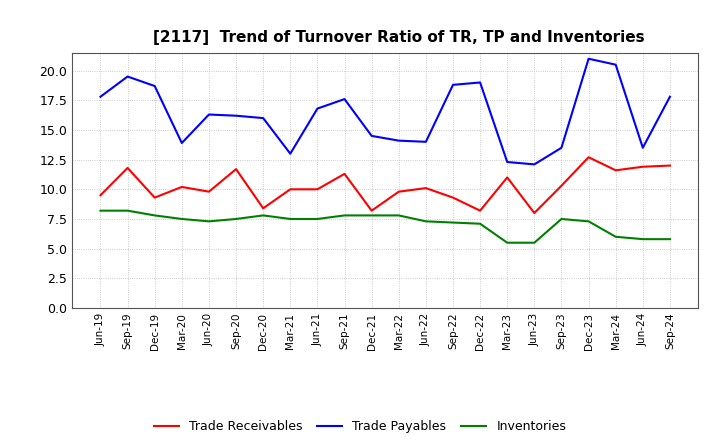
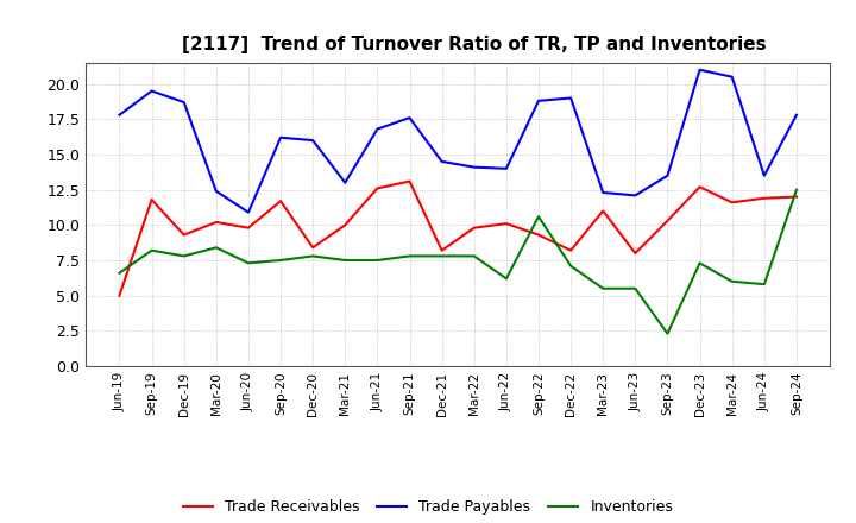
Trade Receivables/Jun-19: 9.5 -> 5.0
Inventories/Jun-19: 8.2 -> 6.6
Trade Payables/Mar-20: 13.9 -> 12.4
Inventories/Mar-20: 7.5 -> 8.4
Trade Payables/Jun-20: 16.3 -> 10.9
Trade Receivables/Jun-21: 10.0 -> 12.6
Trade Receivables/Sep-21: 11.3 -> 13.1
Inventories/Jun-22: 7.3 -> 6.2
Inventories/Sep-22: 7.2 -> 10.6
Inventories/Sep-23: 7.5 -> 2.3
Inventories/Sep-24: 5.8 -> 12.5
